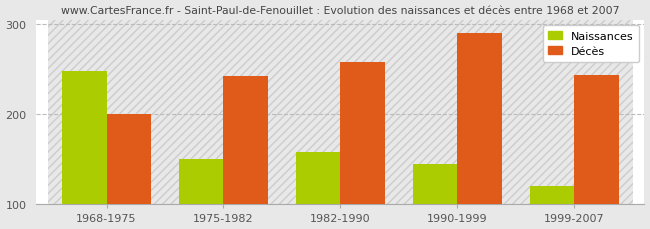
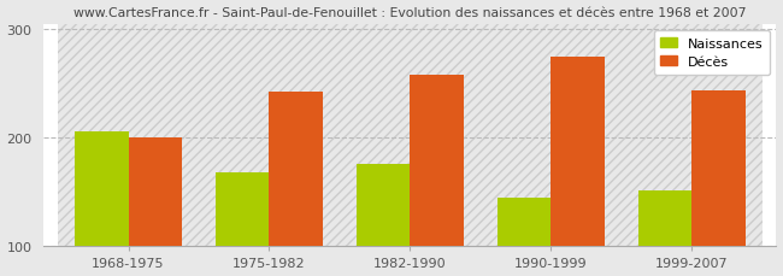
Naissances/1968-1975: 248 -> 206
Naissances/1975-1982: 150 -> 168
Naissances/1982-1990: 158 -> 176
Décès/1990-1999: 290 -> 274
Naissances/1999-2007: 120 -> 152
